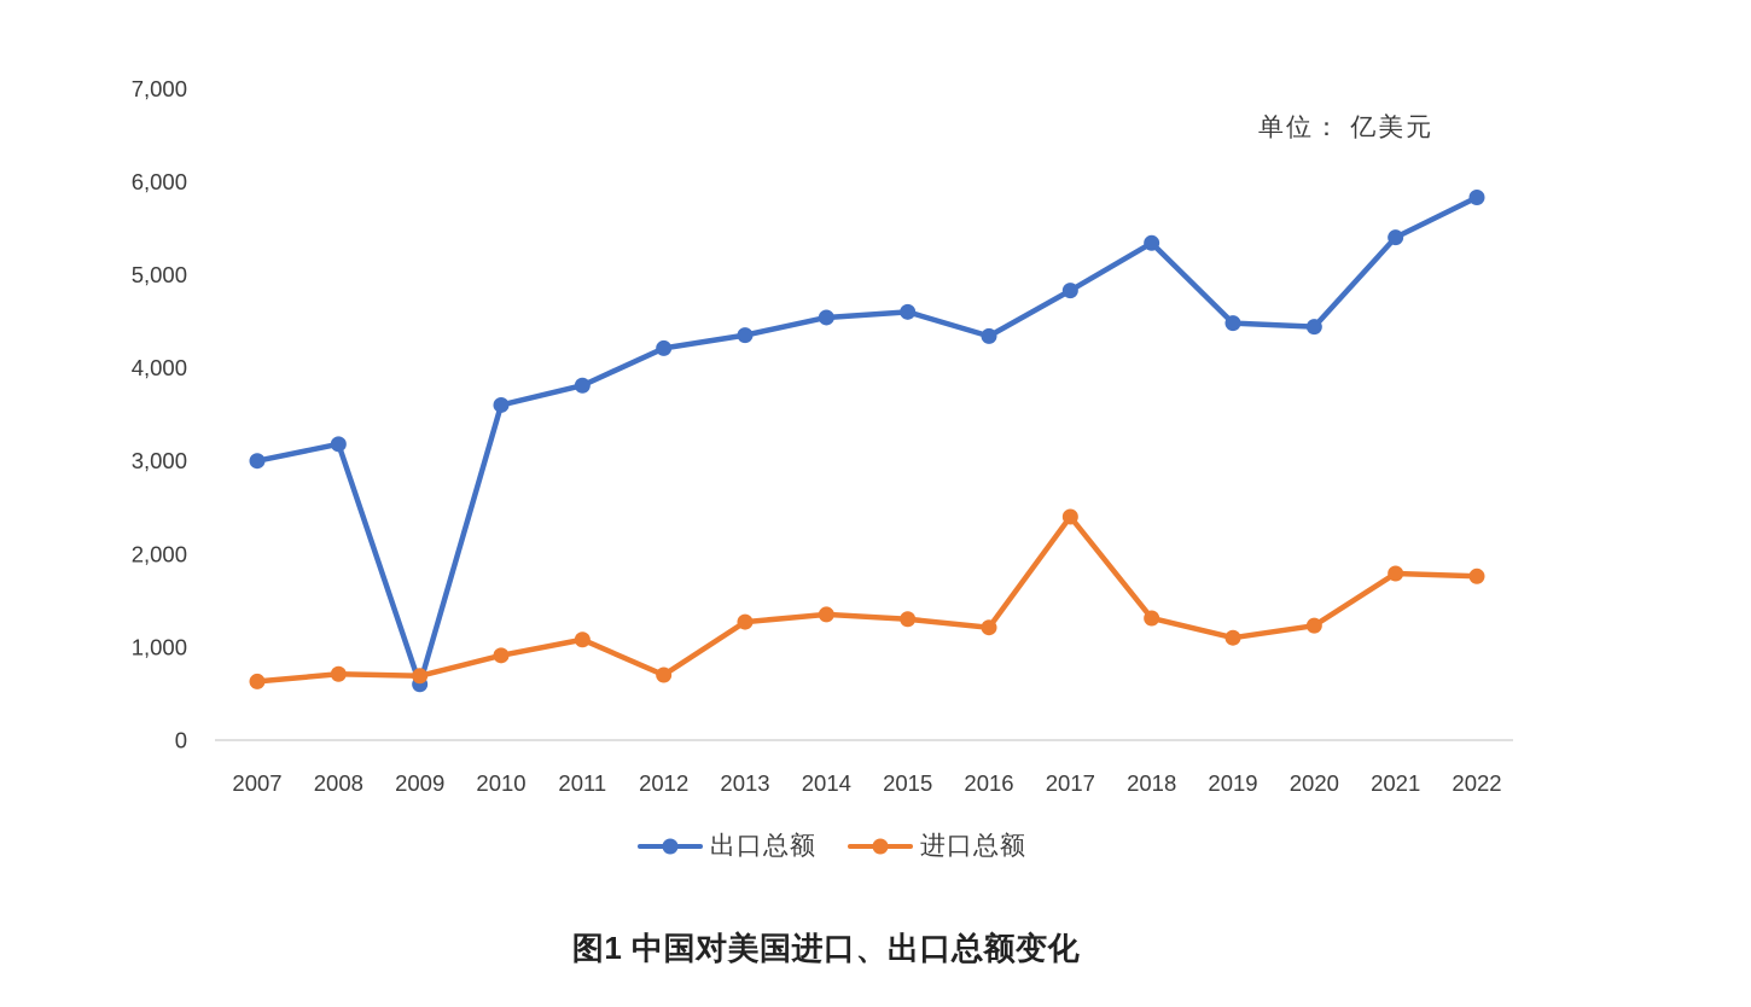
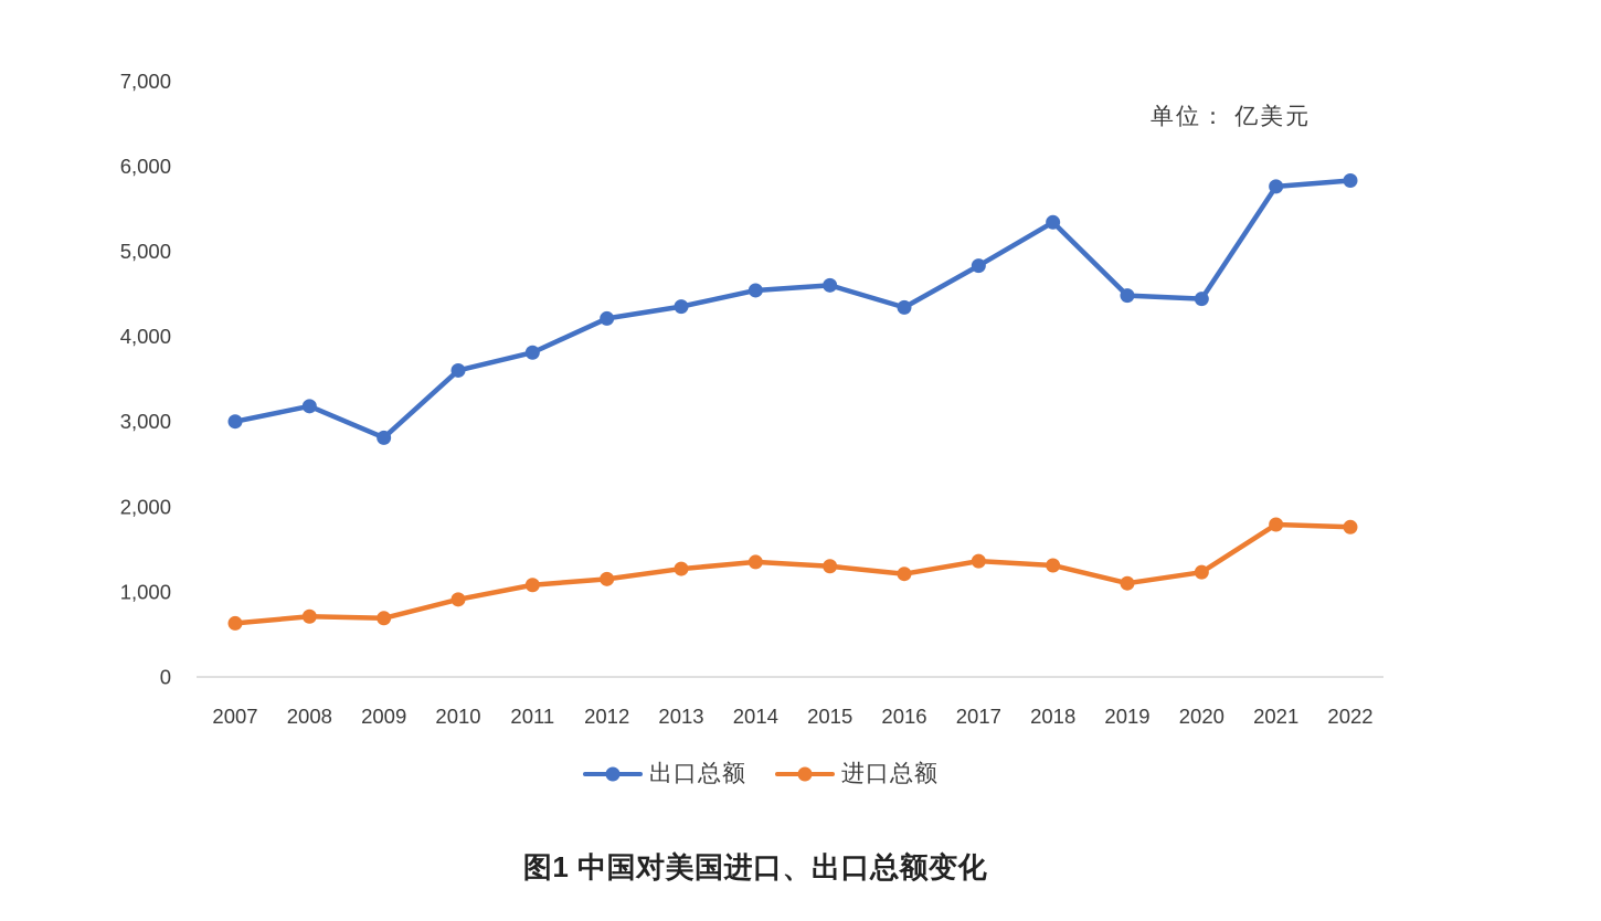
出口总额/2009: 600 -> 2800
进口总额/2012: 700 -> 1200
进口总额/2017: 2400 -> 1400
出口总额/2021: 5400 -> 5800
